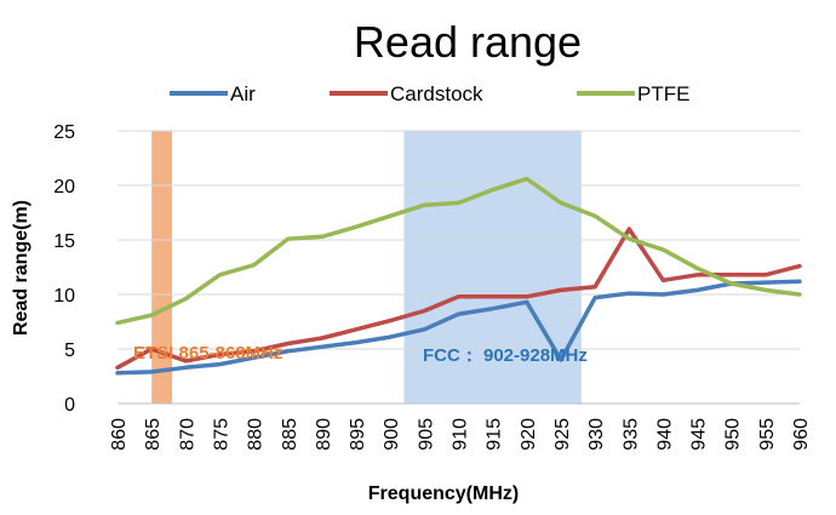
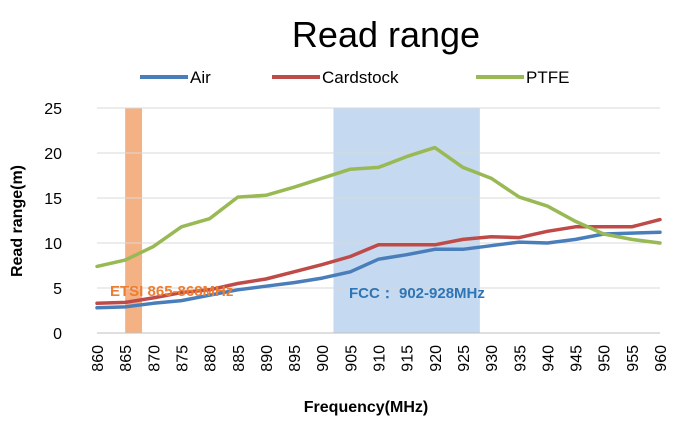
Cardstock/865: 5 -> 3
Air/925: 4 -> 9
Cardstock/935: 16 -> 11
